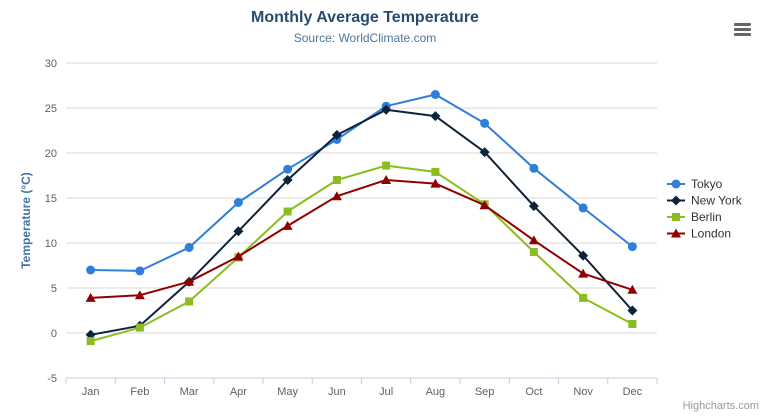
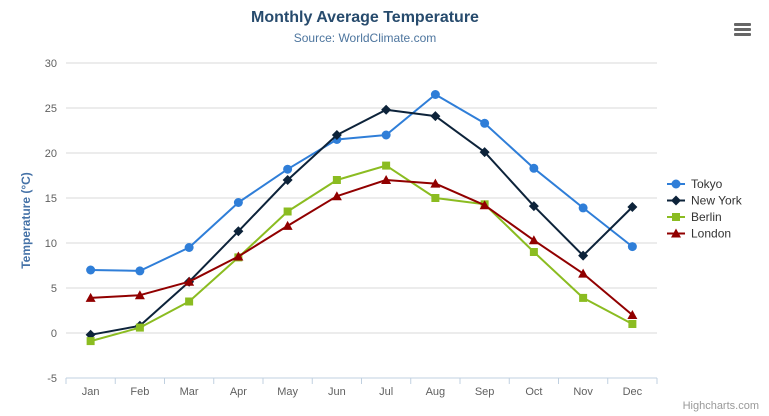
Tokyo/Jul: 25 -> 22
Berlin/Aug: 18 -> 15
New York/Dec: 2 -> 14
London/Dec: 5 -> 2
